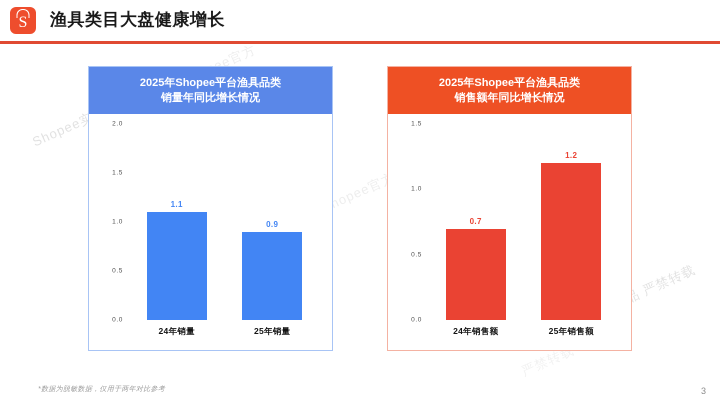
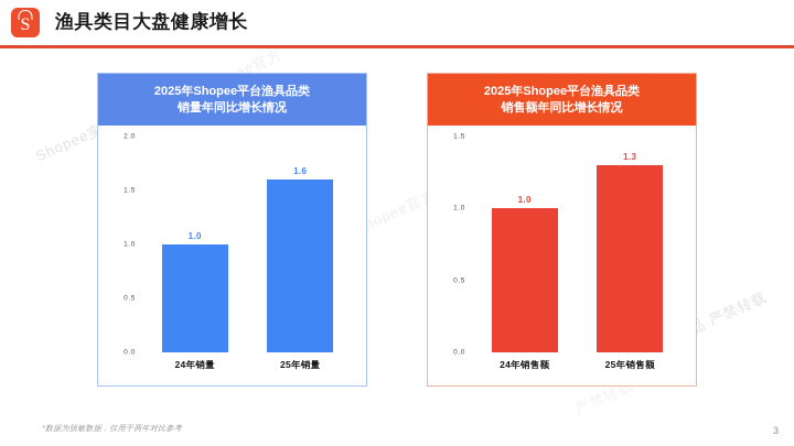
2025年Shopee平台渔具品类销量年同比增长情况/24年销量: 1.1 -> 1.0
2025年Shopee平台渔具品类销量年同比增长情况/25年销量: 0.9 -> 1.6
2025年Shopee平台渔具品类销售额年同比增长情况/24年销售额: 0.7 -> 1.0
2025年Shopee平台渔具品类销售额年同比增长情况/25年销售额: 1.2 -> 1.3
